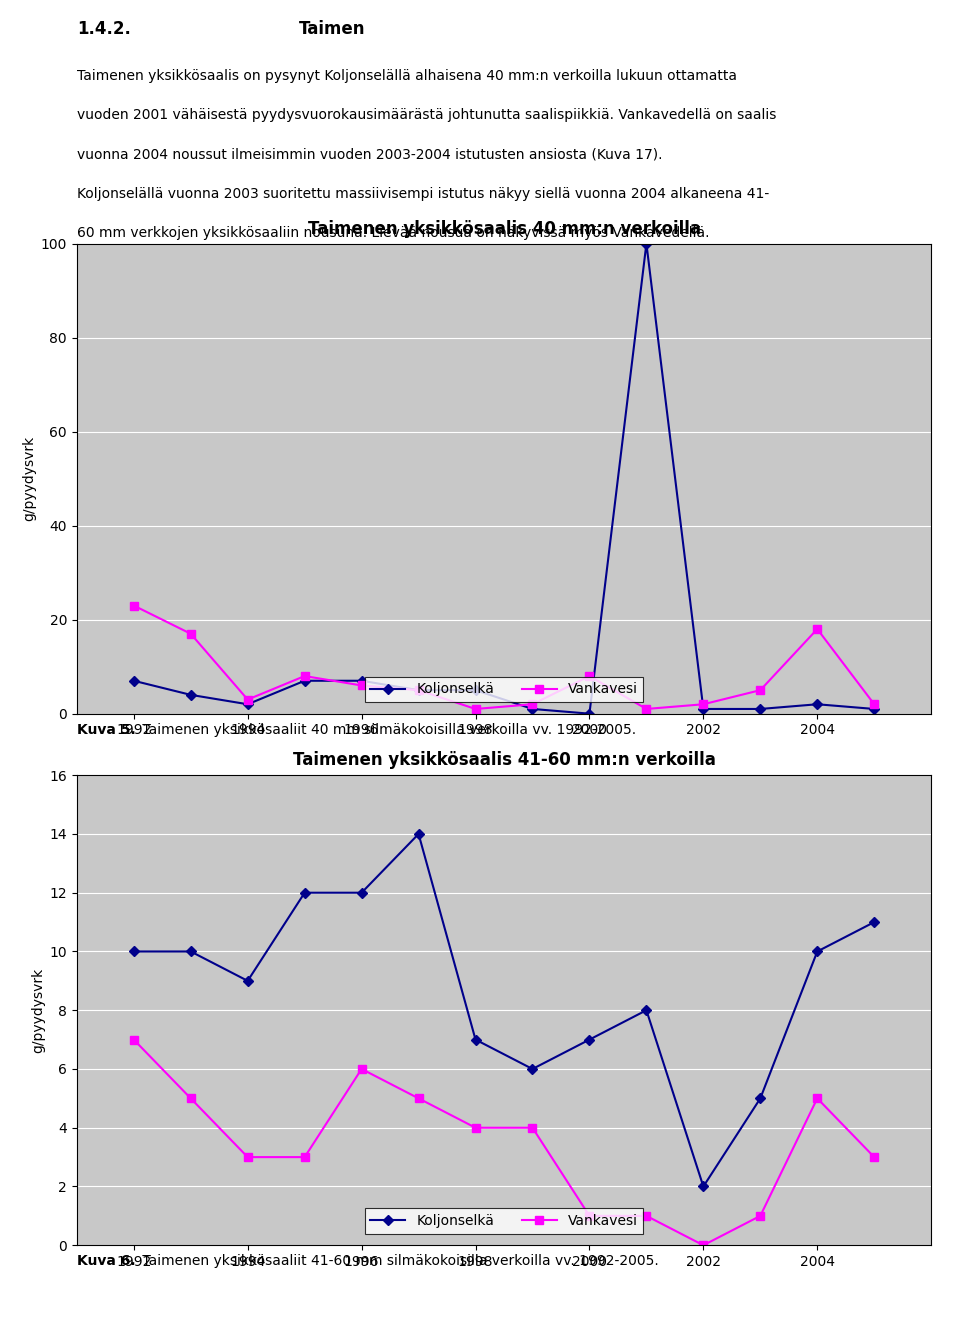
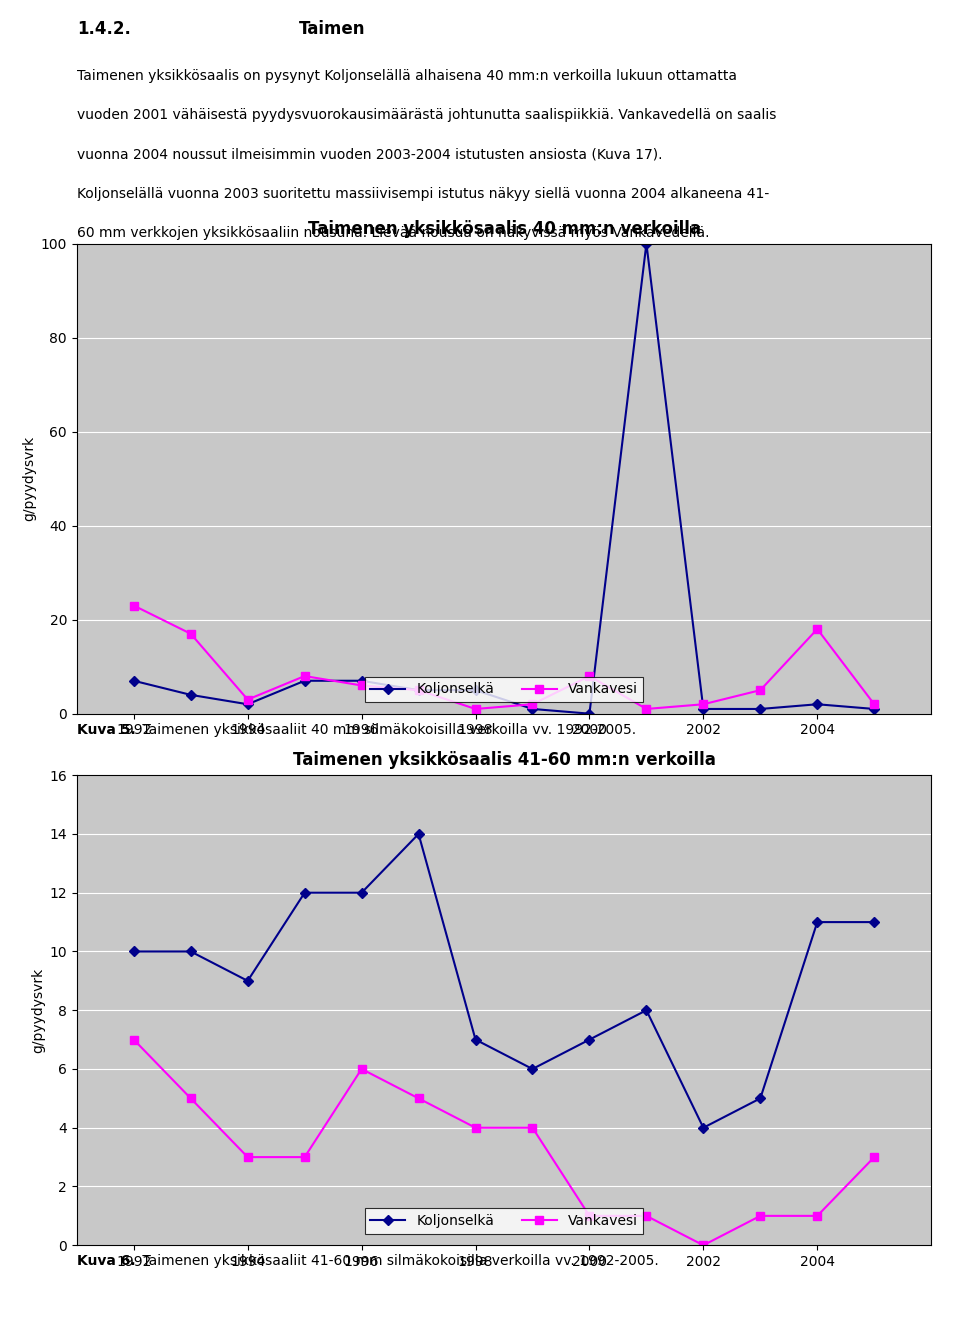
Taimenen yksikkösaalis 41-60 mm:n verkoilla/Koljonselkä/2002: 2 -> 4
Taimenen yksikkösaalis 41-60 mm:n verkoilla/Koljonselkä/2004: 10 -> 11
Taimenen yksikkösaalis 41-60 mm:n verkoilla/Vankavesi/2004: 5 -> 1
